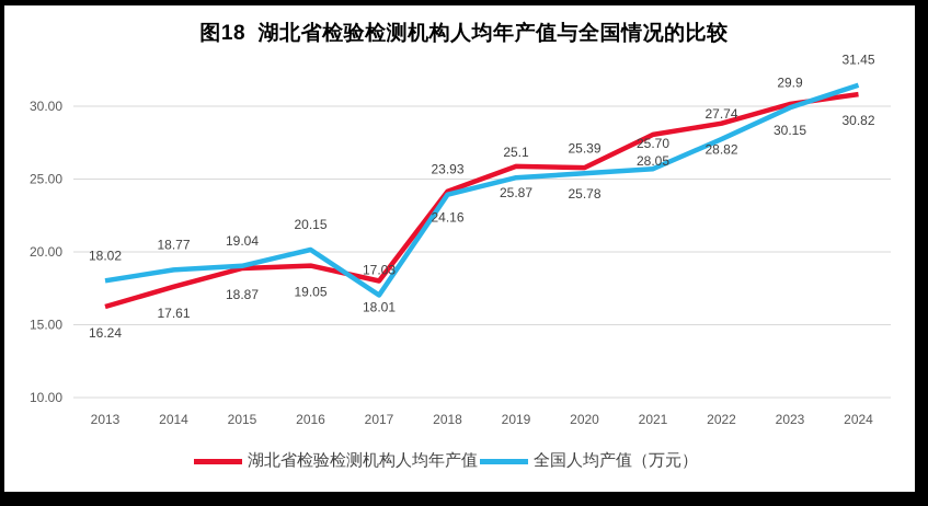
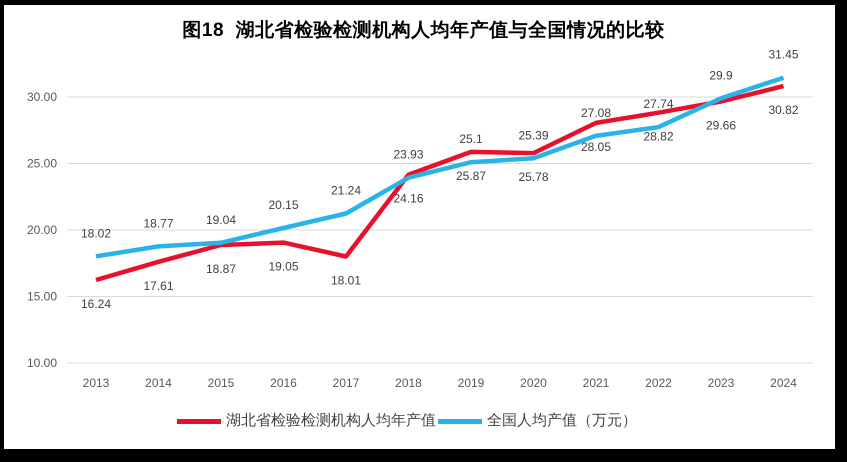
全国人均产值（万元）/2017: 17.03 -> 21.24
全国人均产值（万元）/2021: 25.70 -> 27.08
湖北省检验检测机构人均年产值/2023: 30.15 -> 29.66
